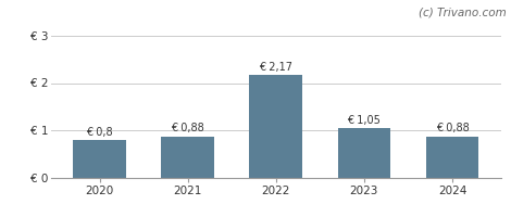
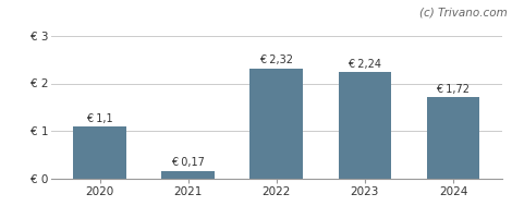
2020: 0,8 -> 1,1
2021: 0,88 -> 0,17
2022: 2,17 -> 2,32
2023: 1,05 -> 2,24
2024: 0,88 -> 1,72
